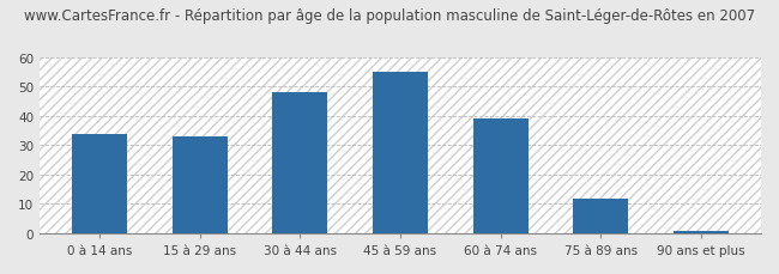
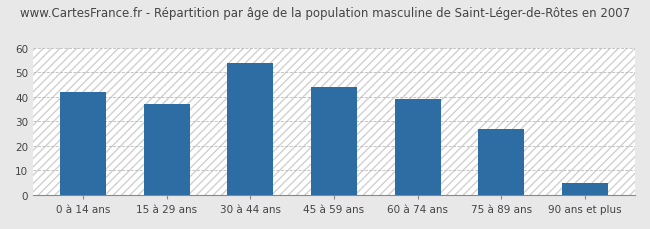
0 à 14 ans: 34 -> 42
15 à 29 ans: 33 -> 37
30 à 44 ans: 48 -> 54
45 à 59 ans: 55 -> 44
75 à 89 ans: 12 -> 27
90 ans et plus: 1 -> 5
